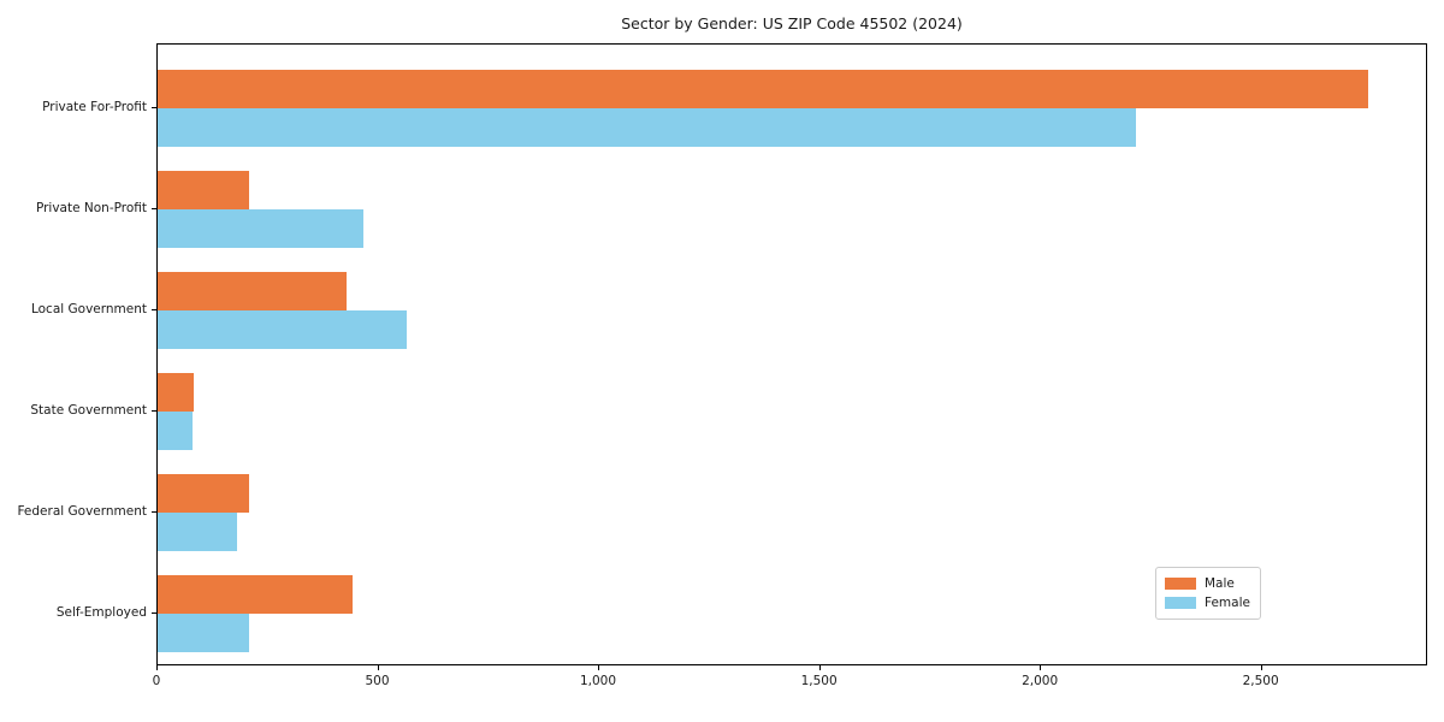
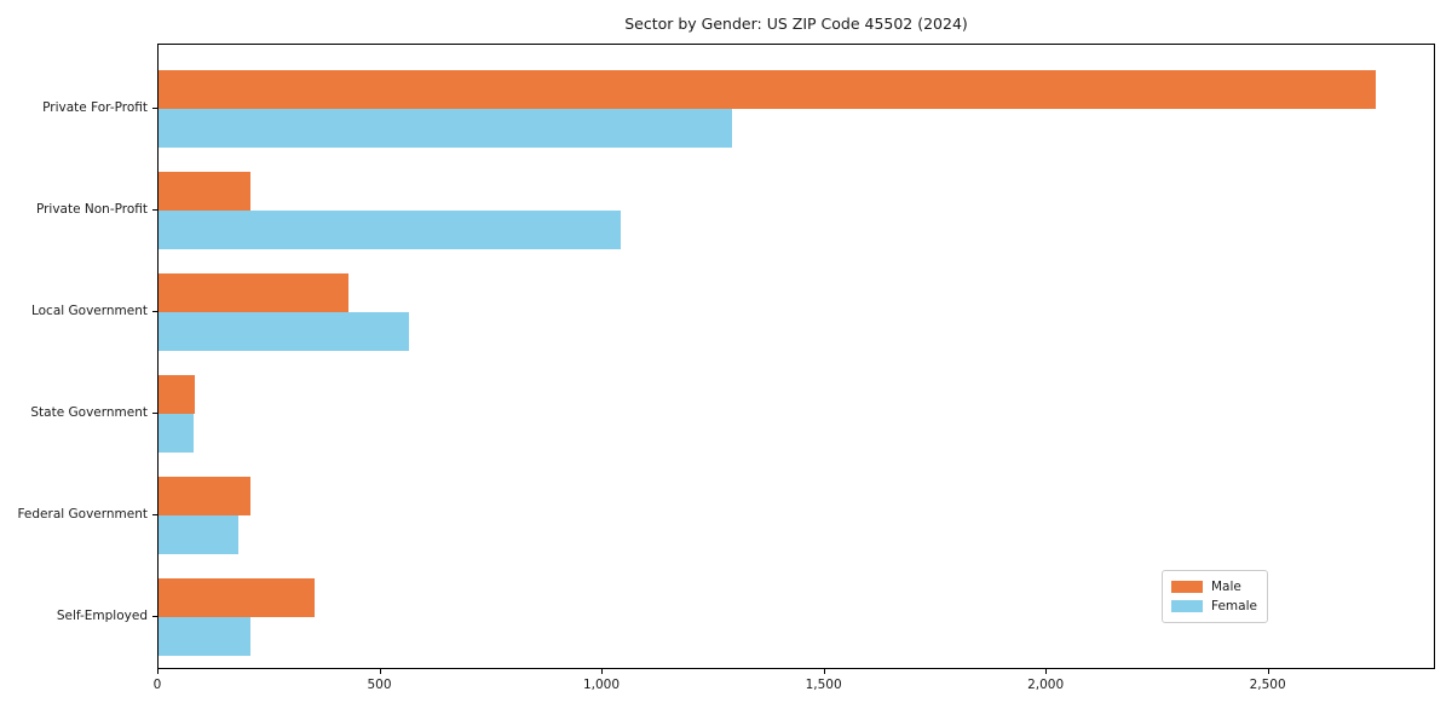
Female/Private For-Profit: 2220 -> 1290
Female/Private Non-Profit: 470 -> 1040
Male/Self-Employed: 440 -> 350
